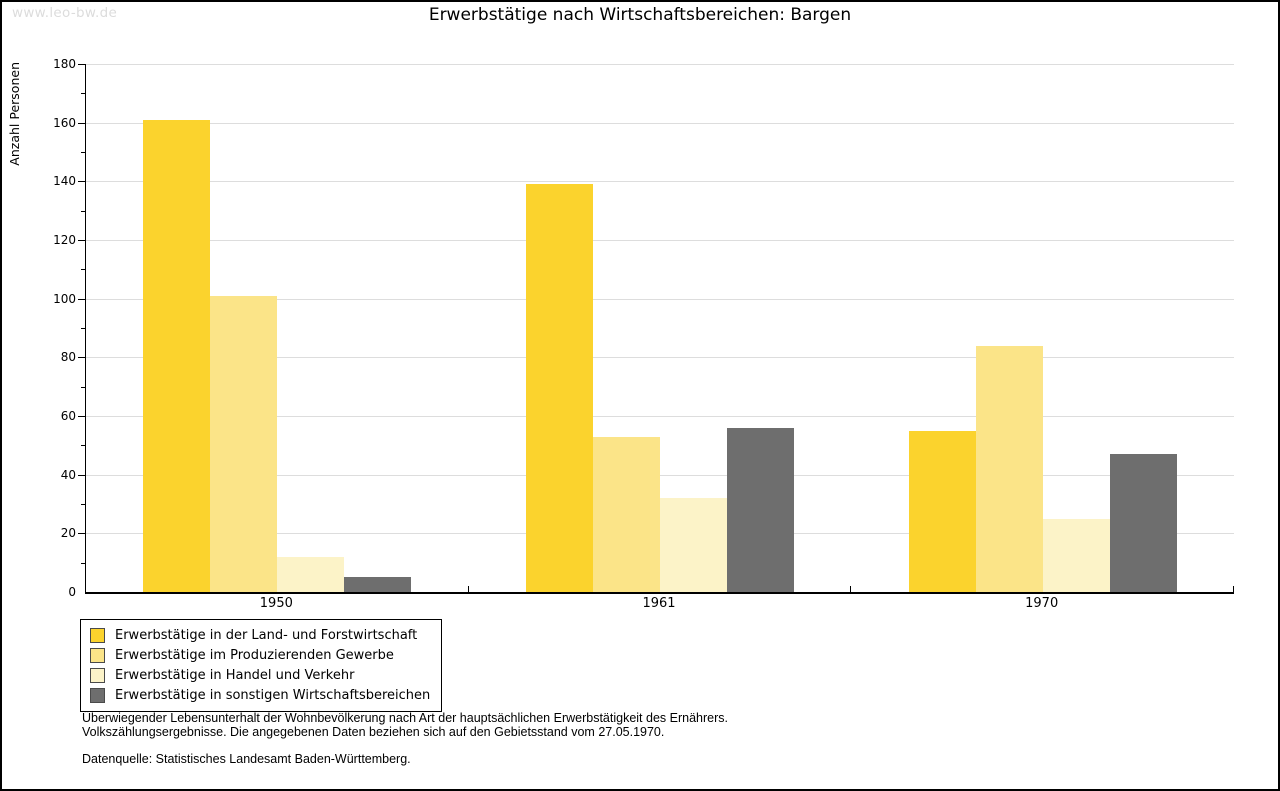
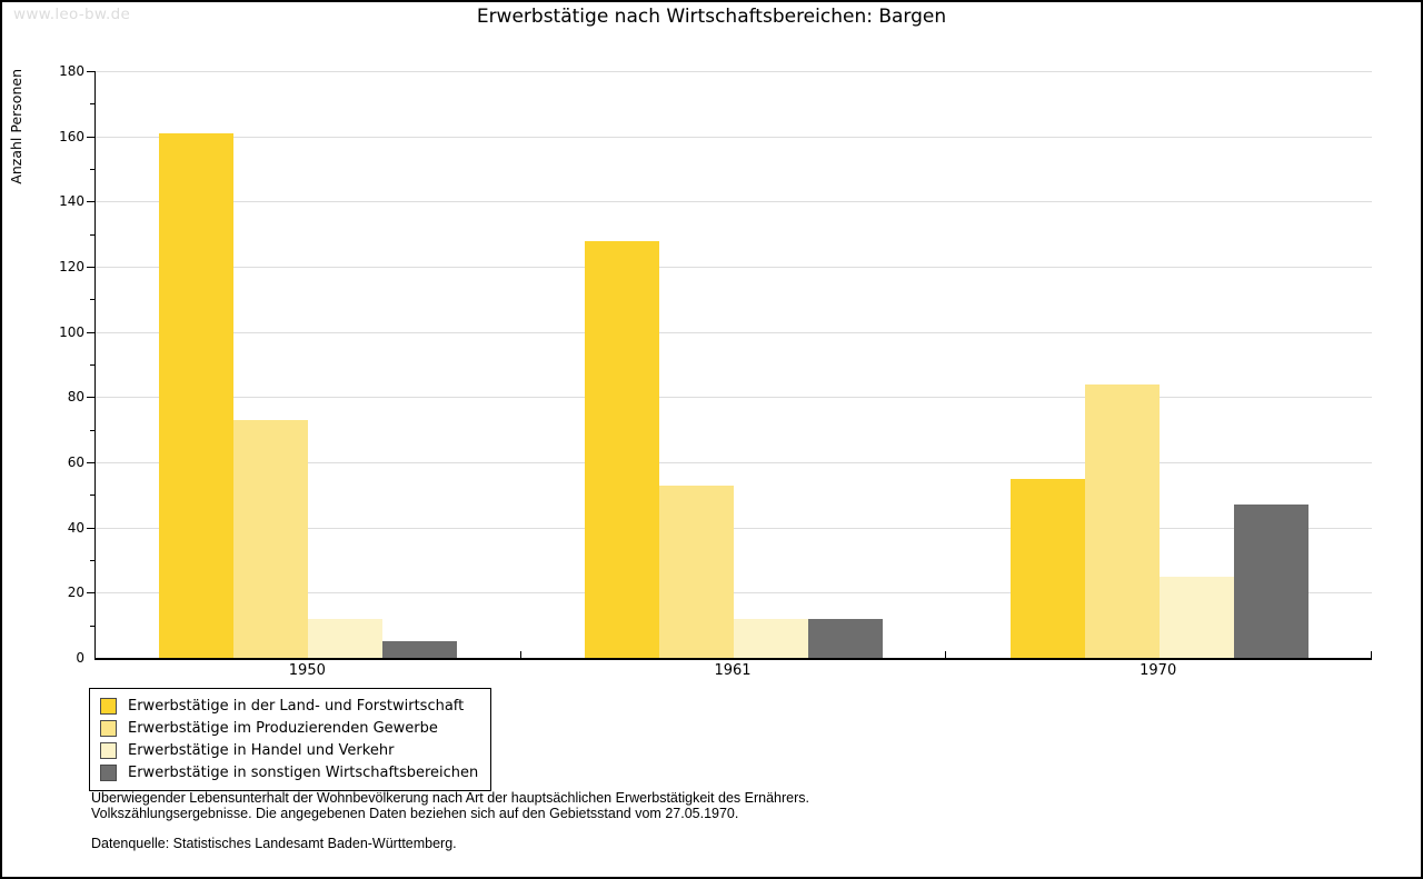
Erwerbstätige im Produzierenden Gewerbe/1950: 101 -> 73
Erwerbstätige in der Land- und Forstwirtschaft/1961: 139 -> 128
Erwerbstätige in Handel und Verkehr/1961: 32 -> 12
Erwerbstätige in sonstigen Wirtschaftsbereichen/1961: 56 -> 12
